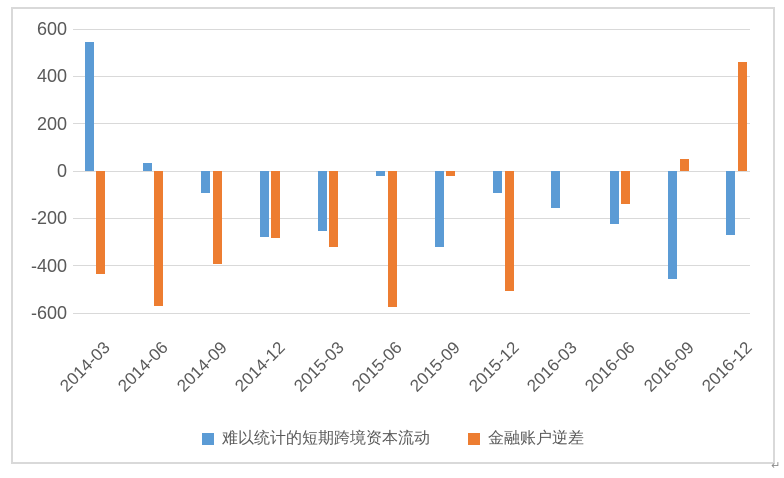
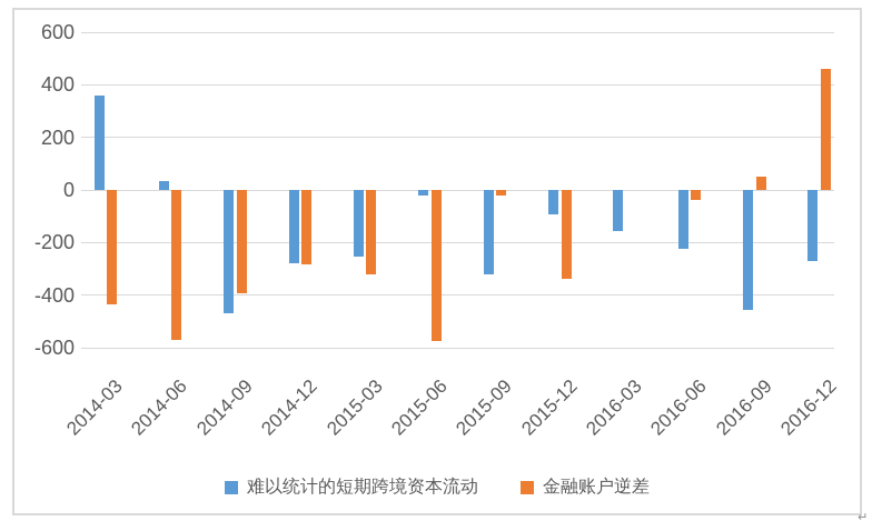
难以统计的短期跨境资本流动/2014-03: 540 -> 360
难以统计的短期跨境资本流动/2014-09: -100 -> -470
金融账户逆差/2015-12: -500 -> -340
金融账户逆差/2016-06: -140 -> -40
